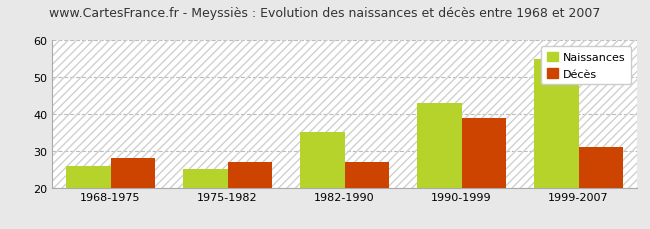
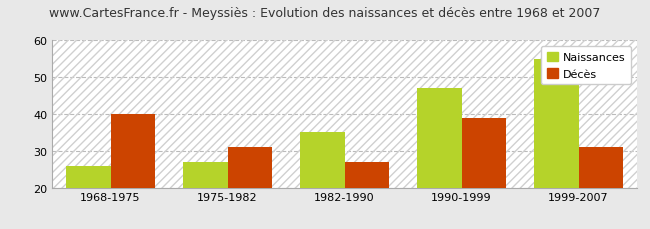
Décès/1968-1975: 28 -> 40
Naissances/1975-1982: 25 -> 27
Décès/1975-1982: 27 -> 31
Naissances/1990-1999: 43 -> 47
